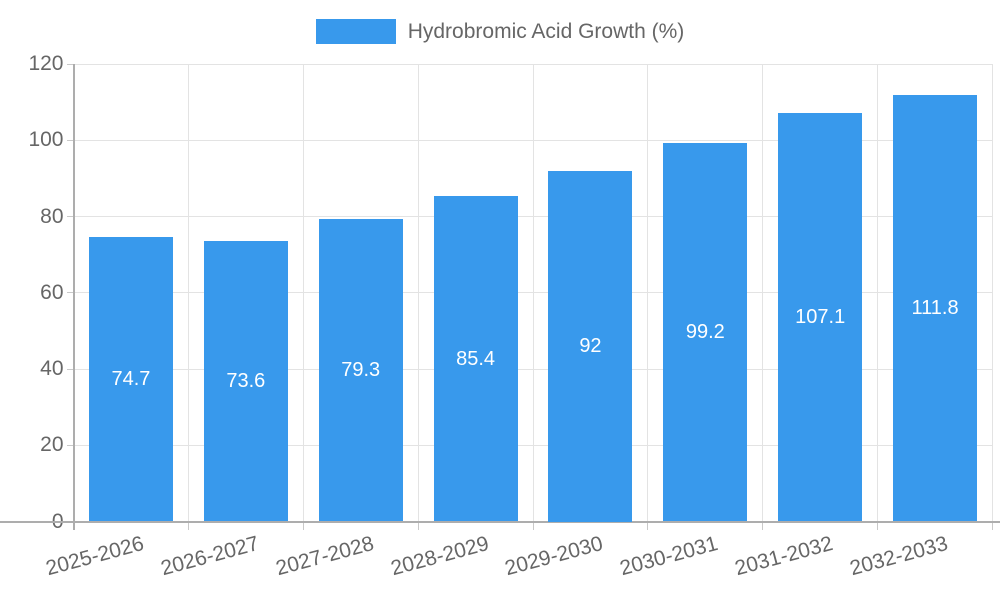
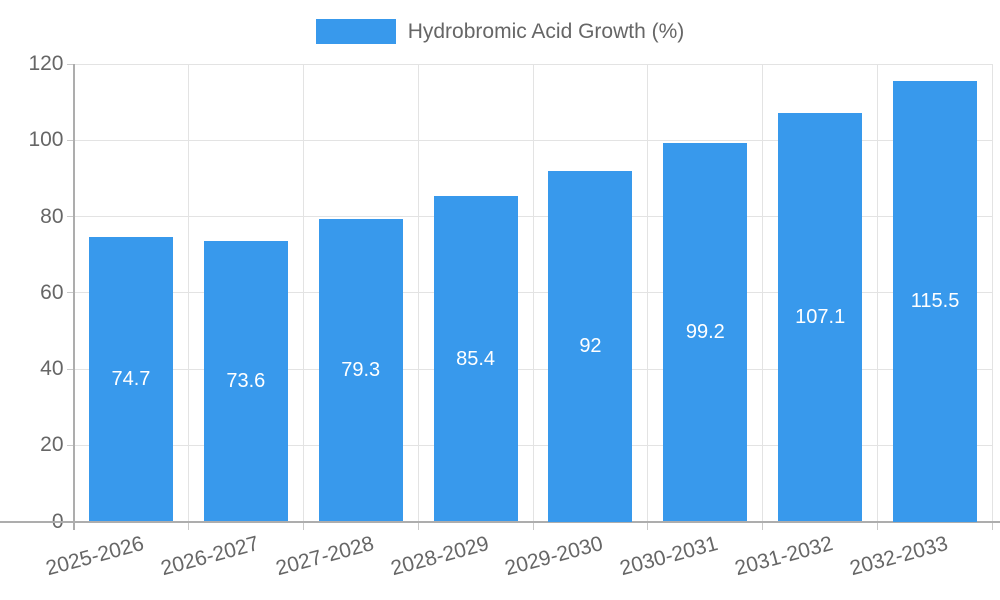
2032-2033: 111.8 -> 115.5
